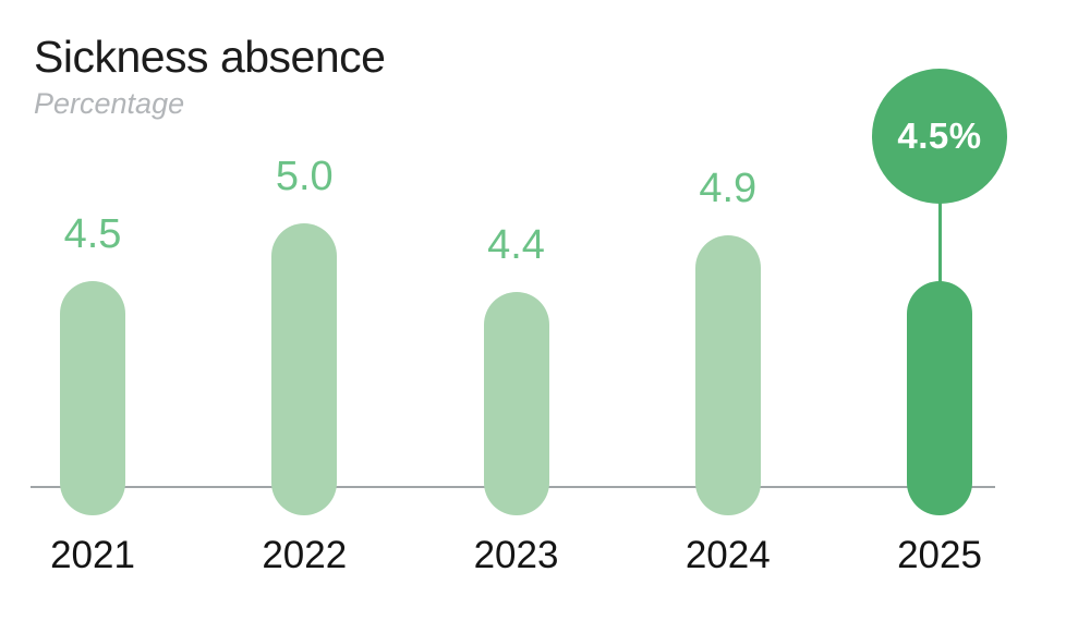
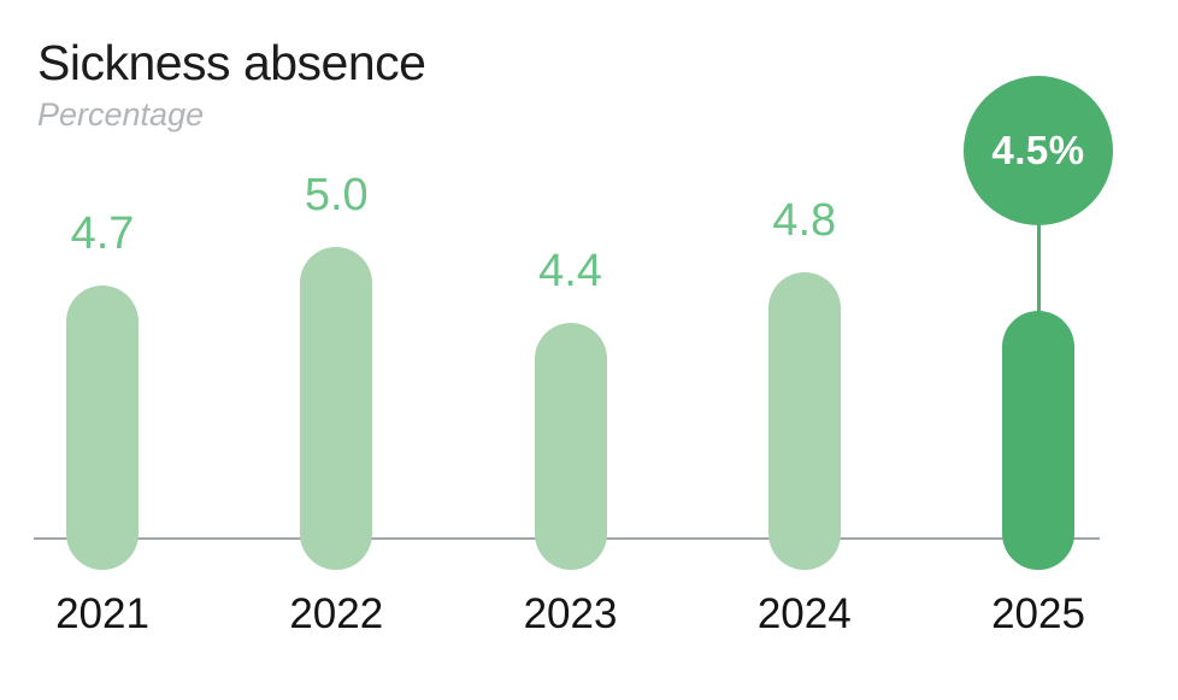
2021: 4.5 -> 4.7
2024: 4.9 -> 4.8
